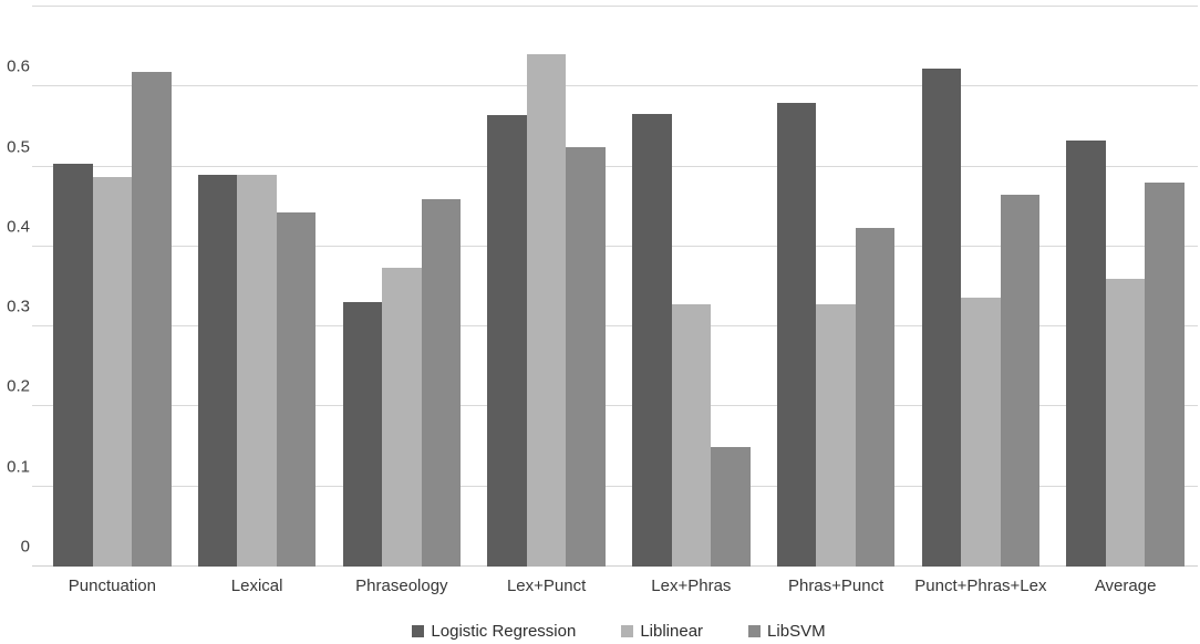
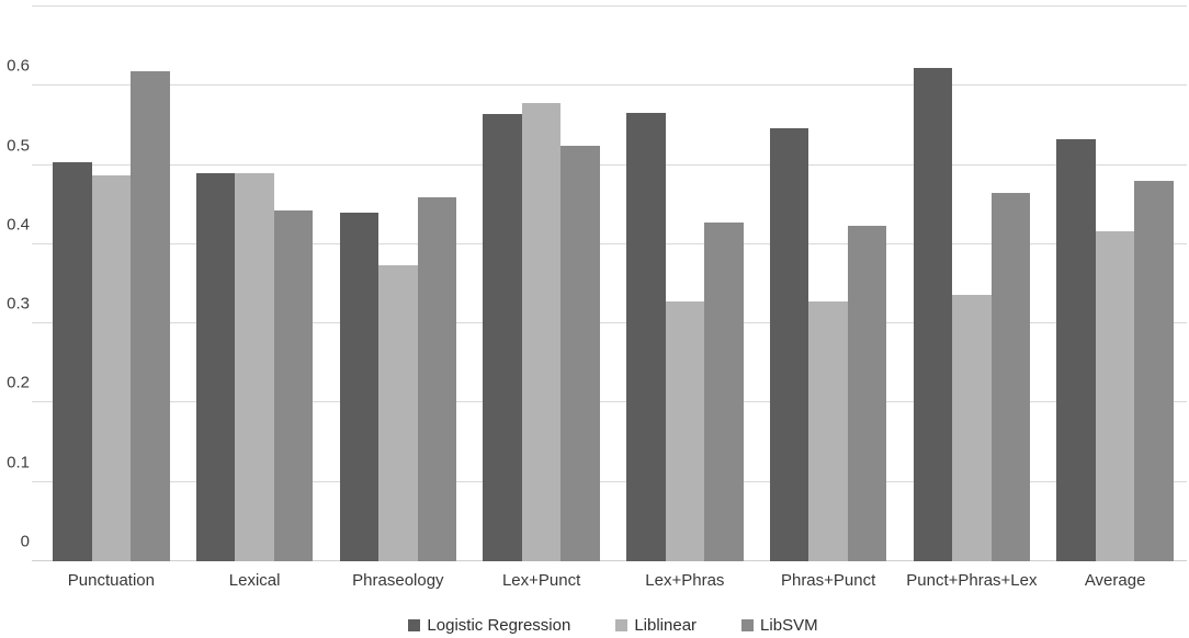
Logistic Regression/Phraseology: 0.33 -> 0.44
Liblinear/Lex+Punct: 0.64 -> 0.58
LibSVM/Lex+Phras: 0.15 -> 0.43
Logistic Regression/Phras+Punct: 0.58 -> 0.55
Liblinear/Average: 0.36 -> 0.42
